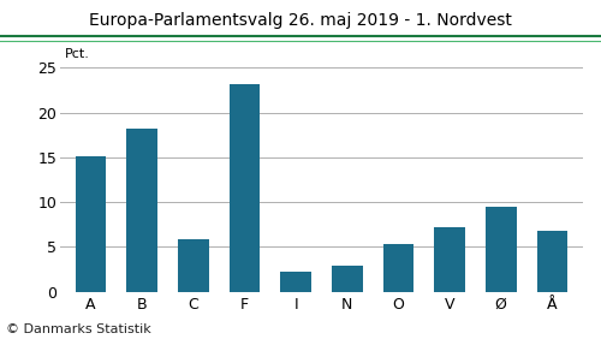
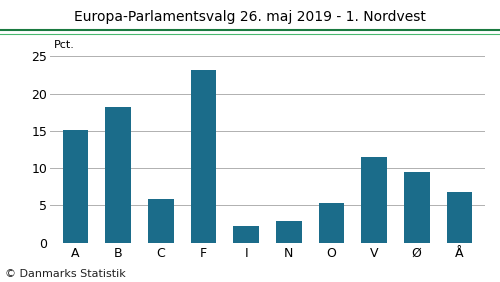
V: 7.2 -> 11.5
